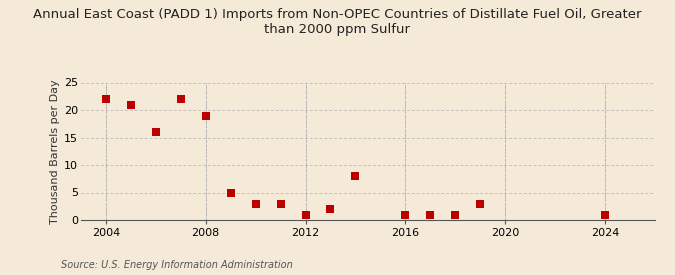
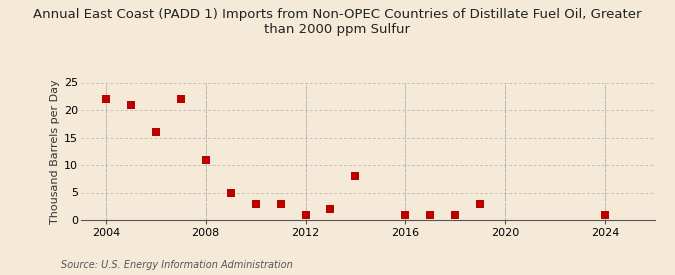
2008: 19 -> 11
